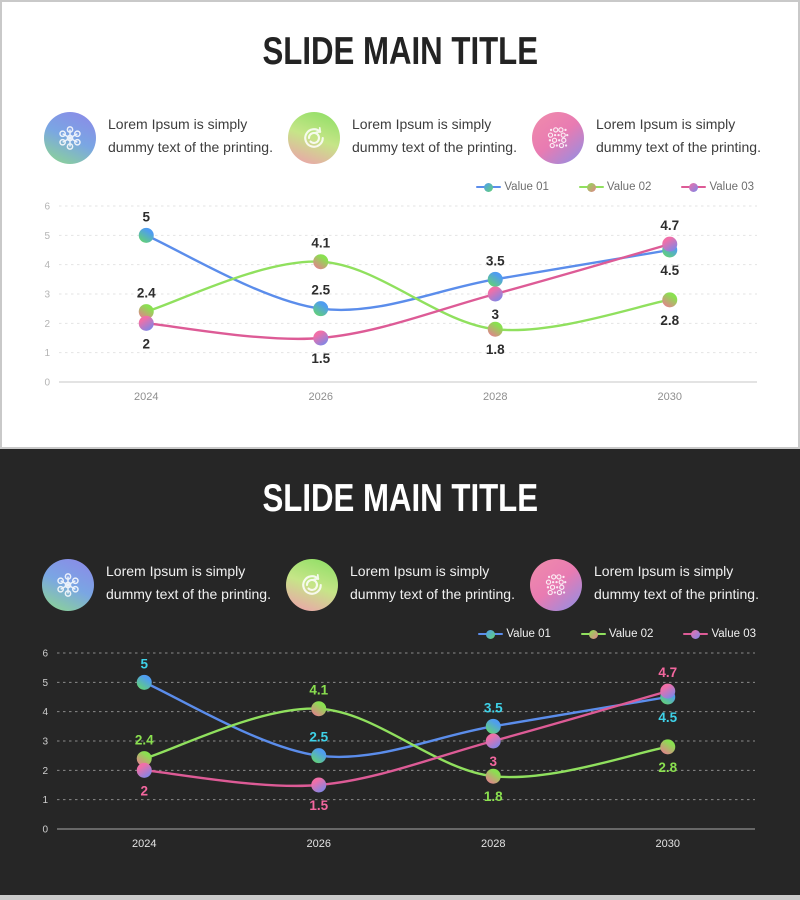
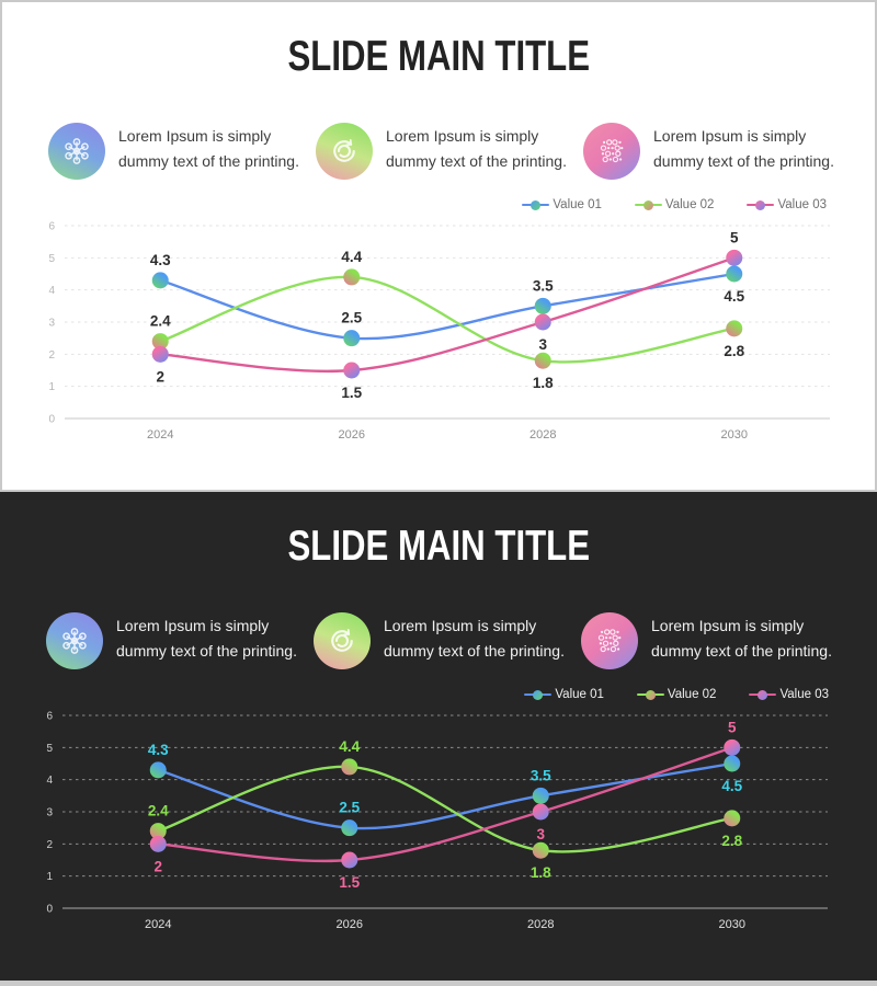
Value 01/2024: 5 -> 4.3
Value 02/2026: 4.1 -> 4.4
Value 03/2030: 4.7 -> 5
